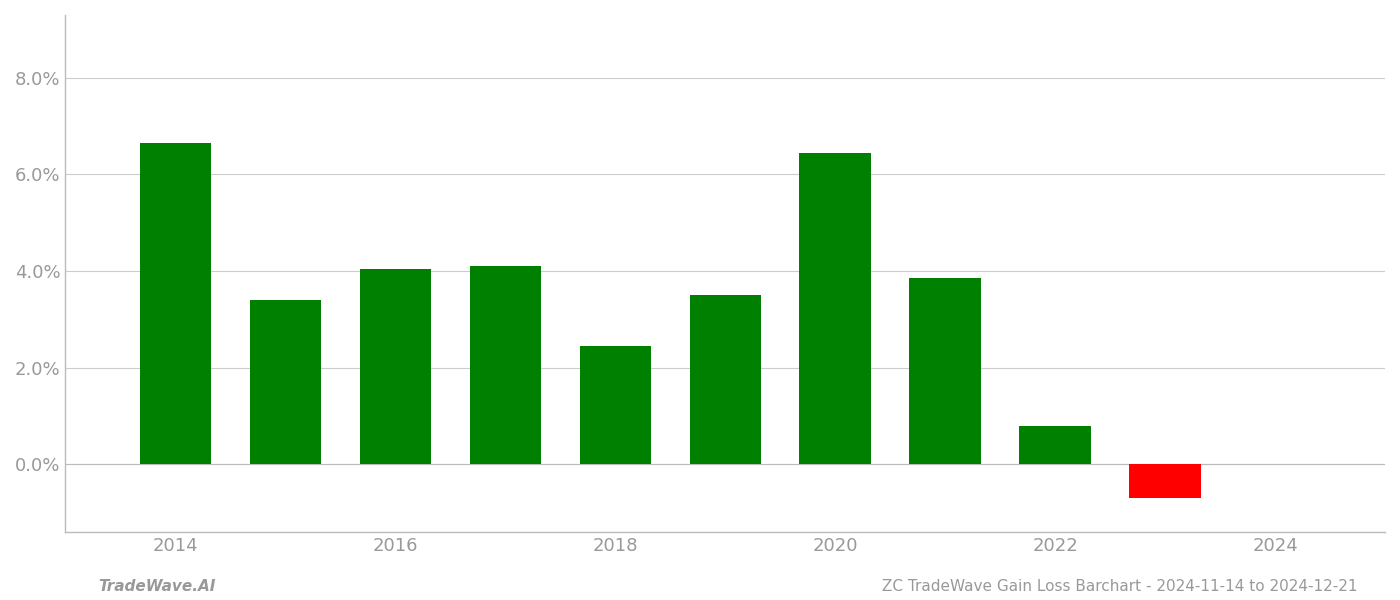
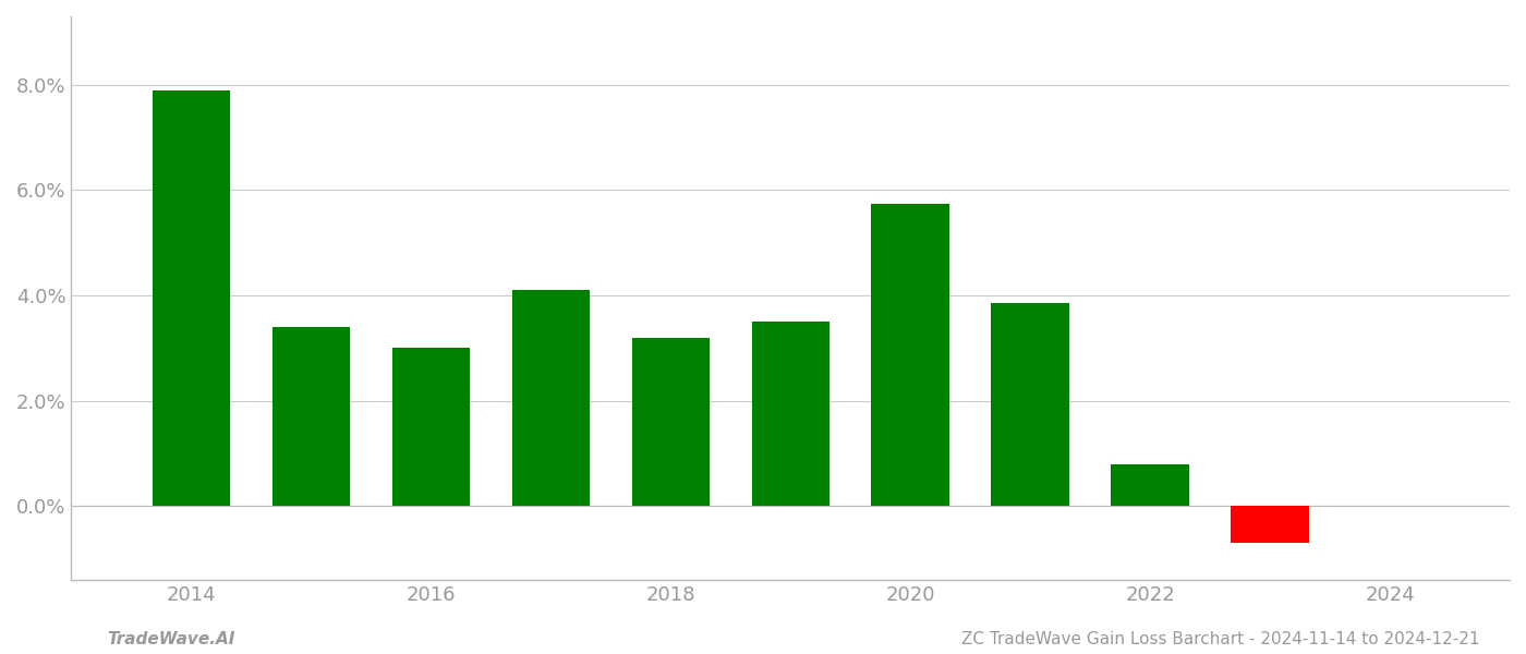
2014: 6.65% -> 7.90%
2016: 4.05% -> 3.00%
2018: 2.45% -> 3.20%
2020: 6.45% -> 5.75%
